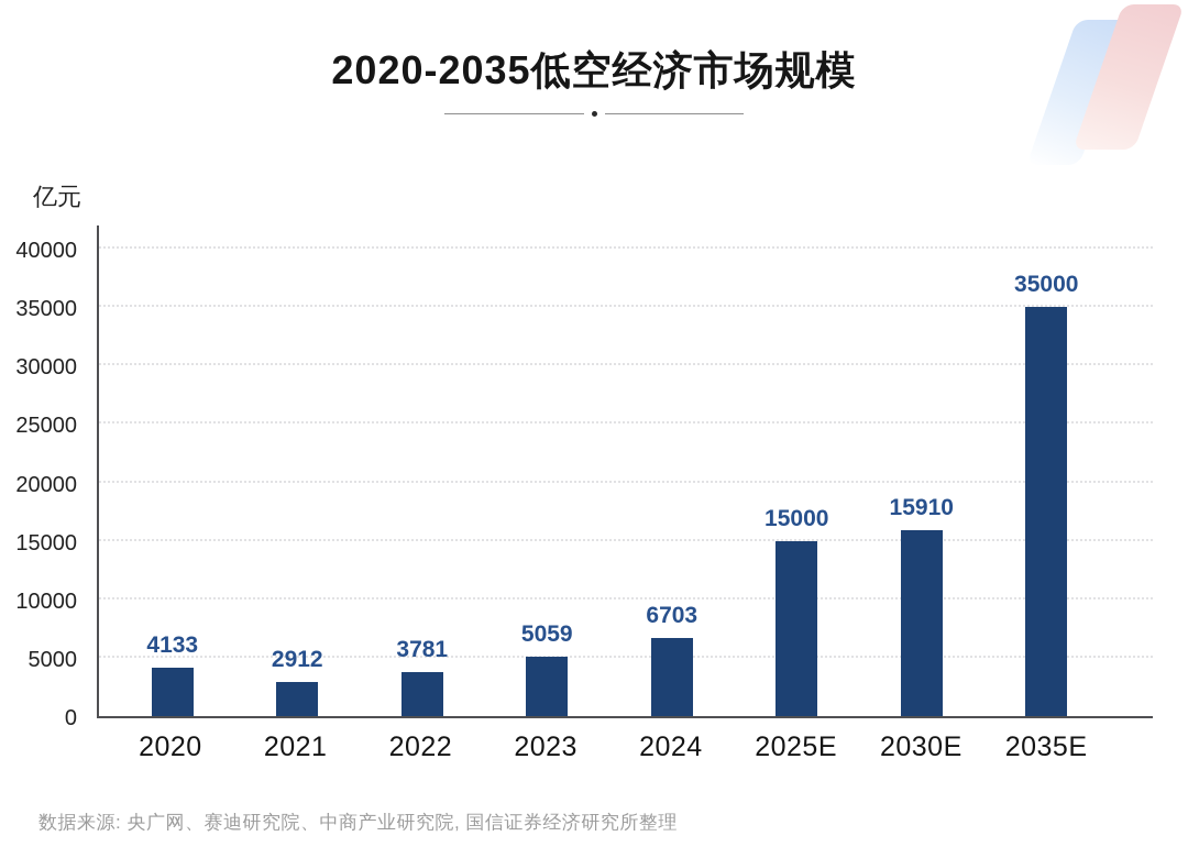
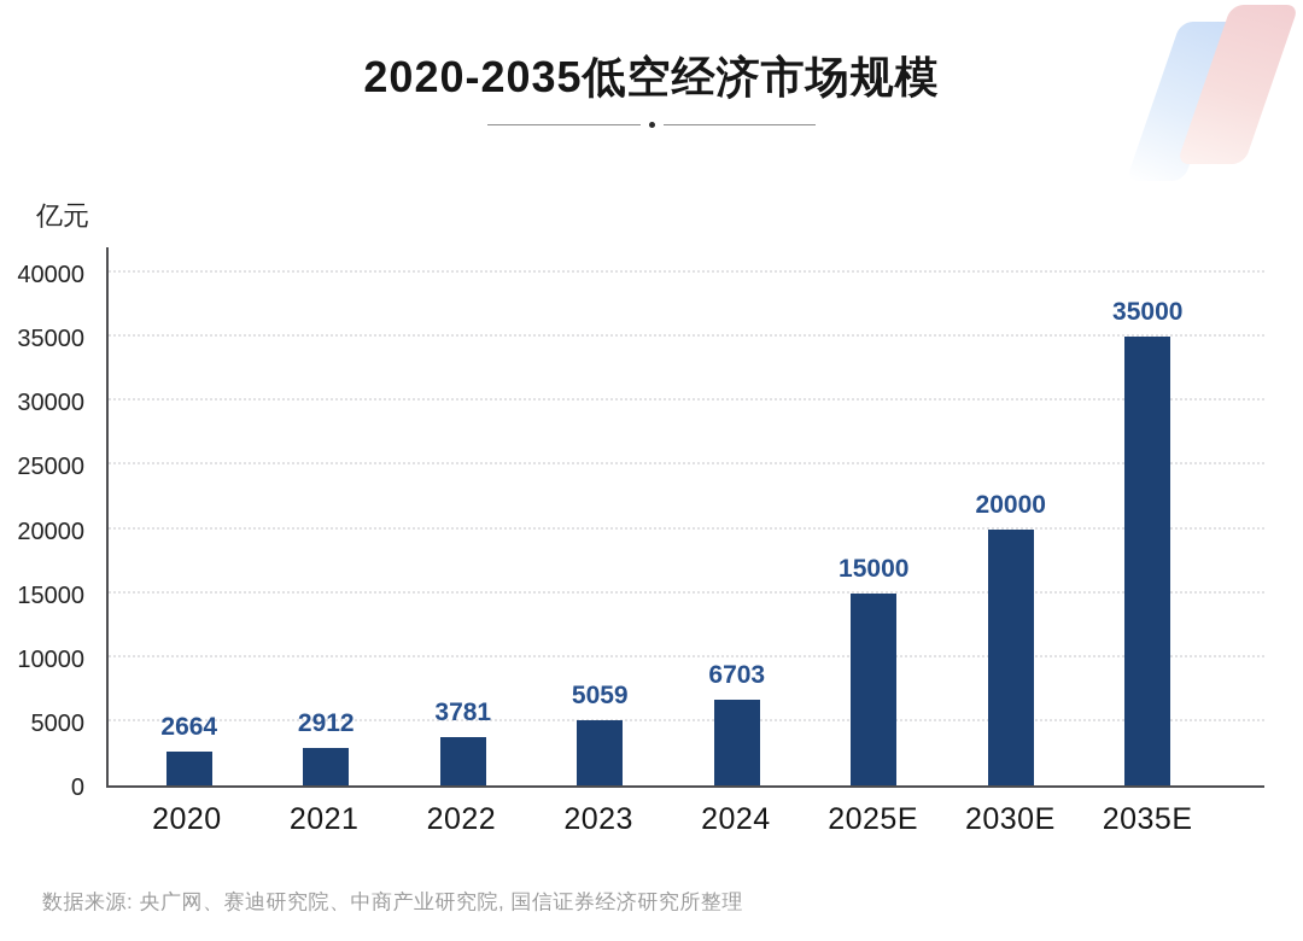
2020: 4133 -> 2664
2030E: 15910 -> 20000
